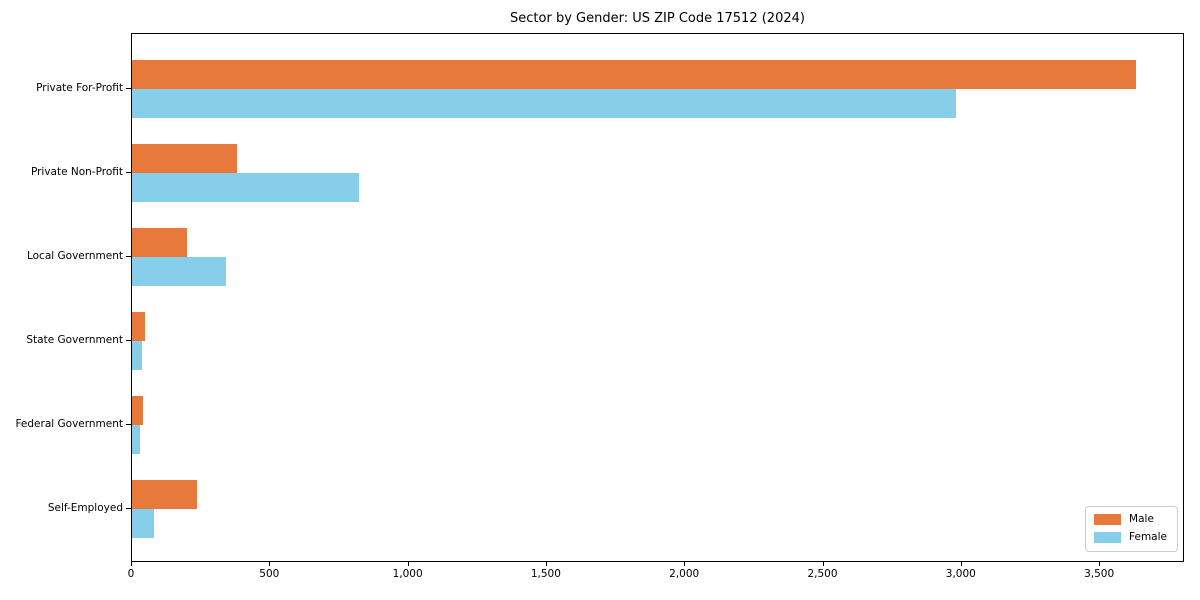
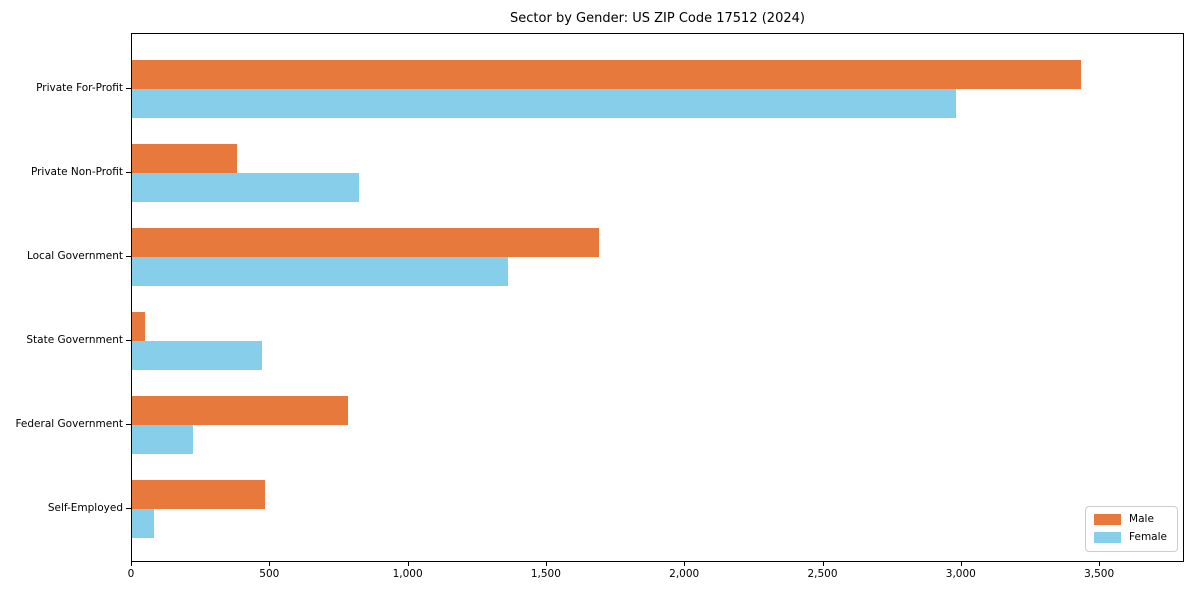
Male/Private For-Profit: 3630 -> 3430
Male/Local Government: 200 -> 1690
Female/Local Government: 340 -> 1360
Female/State Government: 40 -> 470
Male/Federal Government: 40 -> 780
Female/Federal Government: 30 -> 220
Male/Self-Employed: 240 -> 480
